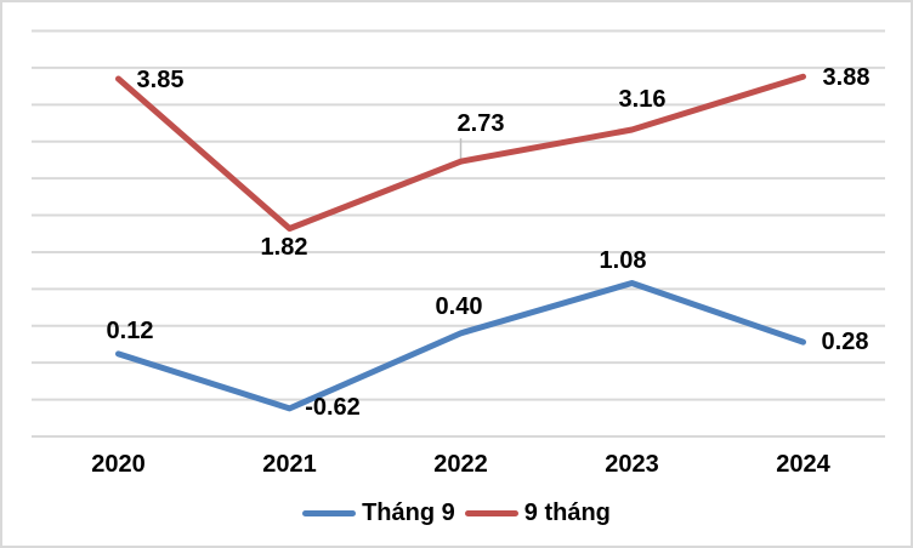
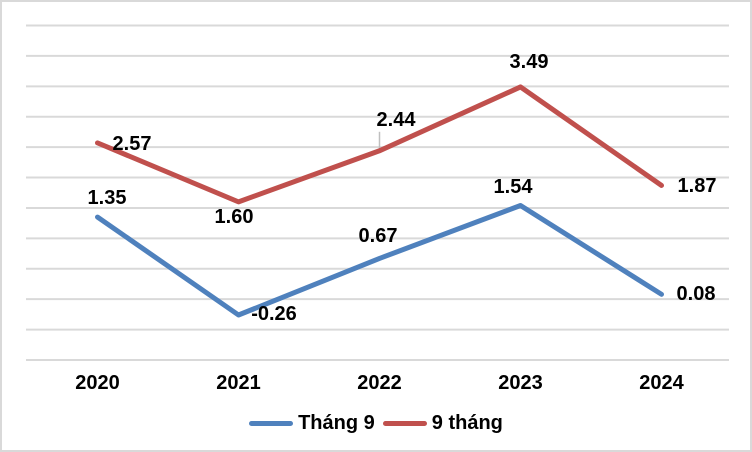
Tháng 9/2020: 0.12 -> 1.35
9 tháng/2020: 3.85 -> 2.57
Tháng 9/2021: -0.62 -> -0.26
9 tháng/2021: 1.82 -> 1.60
Tháng 9/2022: 0.40 -> 0.67
9 tháng/2022: 2.73 -> 2.44
Tháng 9/2023: 1.08 -> 1.54
9 tháng/2023: 3.16 -> 3.49
Tháng 9/2024: 0.28 -> 0.08
9 tháng/2024: 3.88 -> 1.87
